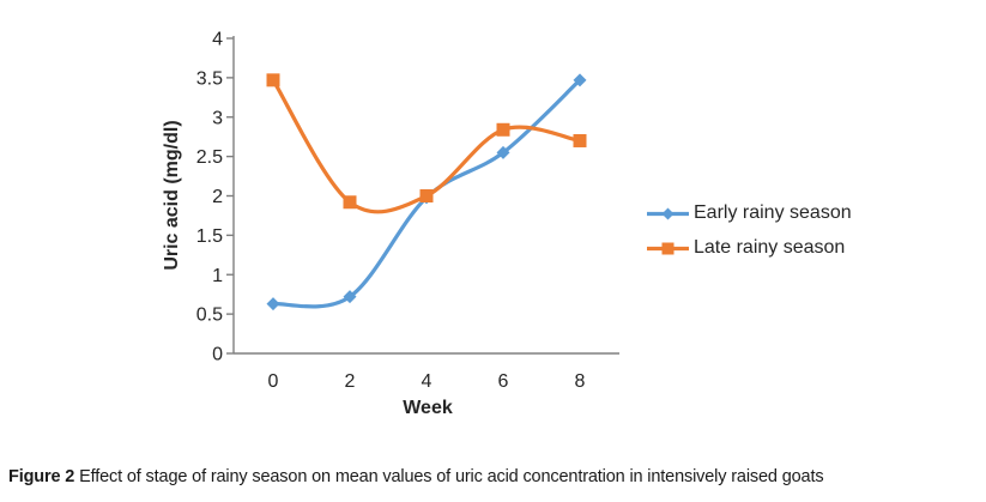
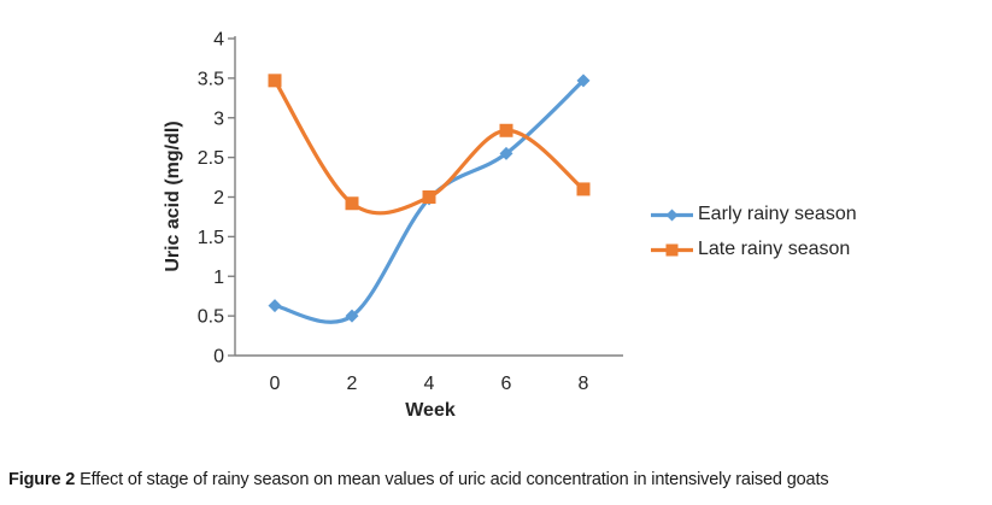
Early rainy season/2: 0.7 -> 0.5
Late rainy season/8: 2.7 -> 2.1
